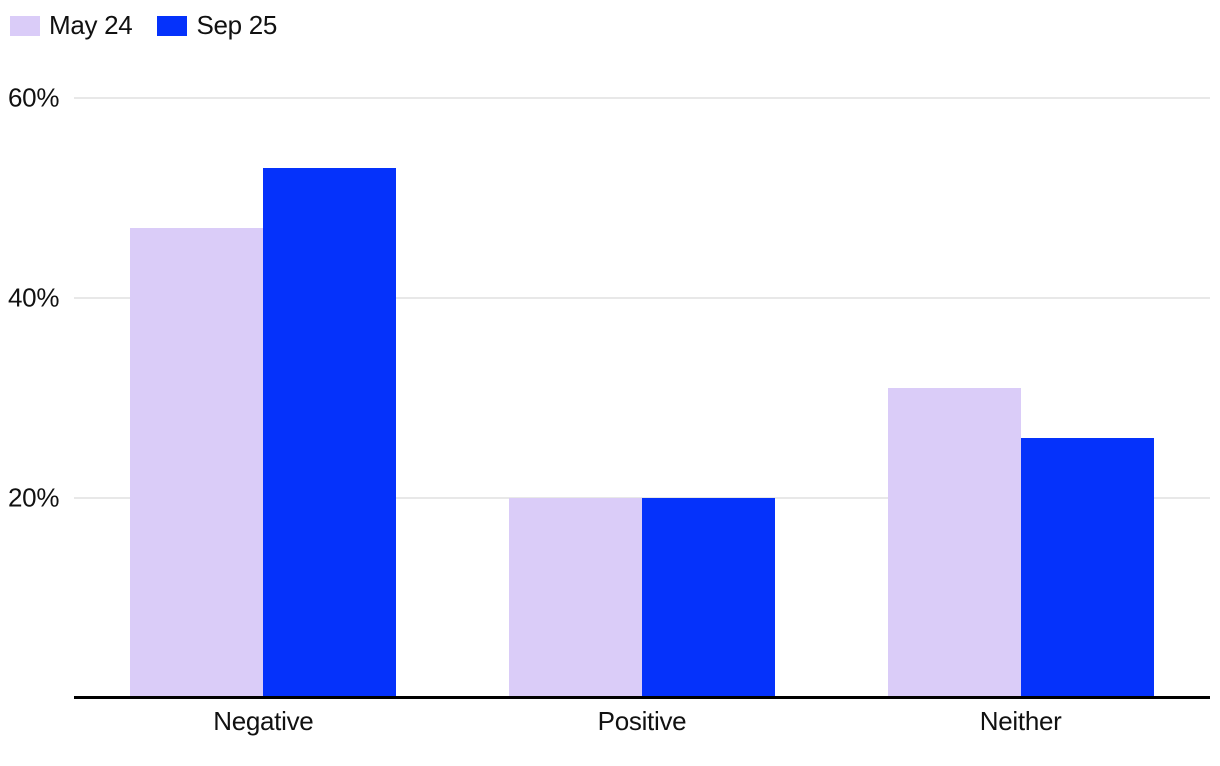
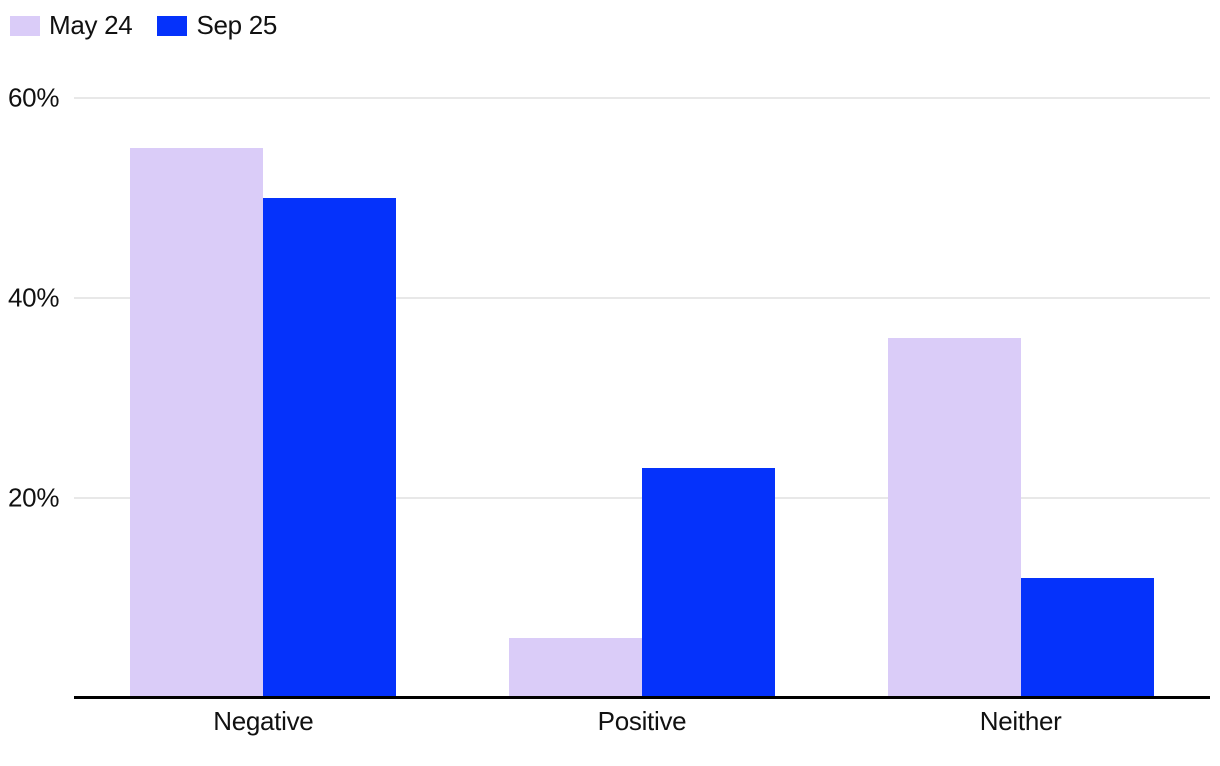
May 24/Negative: 47% -> 55%
Sep 25/Negative: 53% -> 50%
May 24/Positive: 20% -> 6%
Sep 25/Positive: 20% -> 23%
May 24/Neither: 31% -> 36%
Sep 25/Neither: 26% -> 12%
